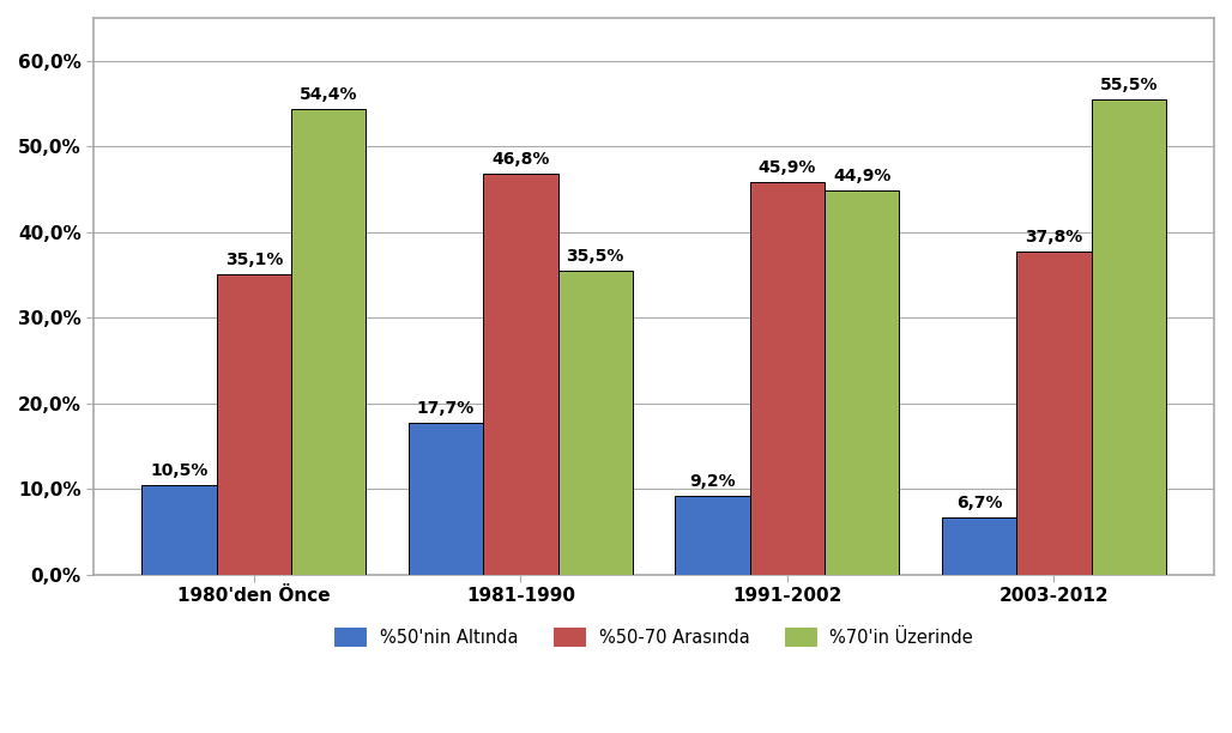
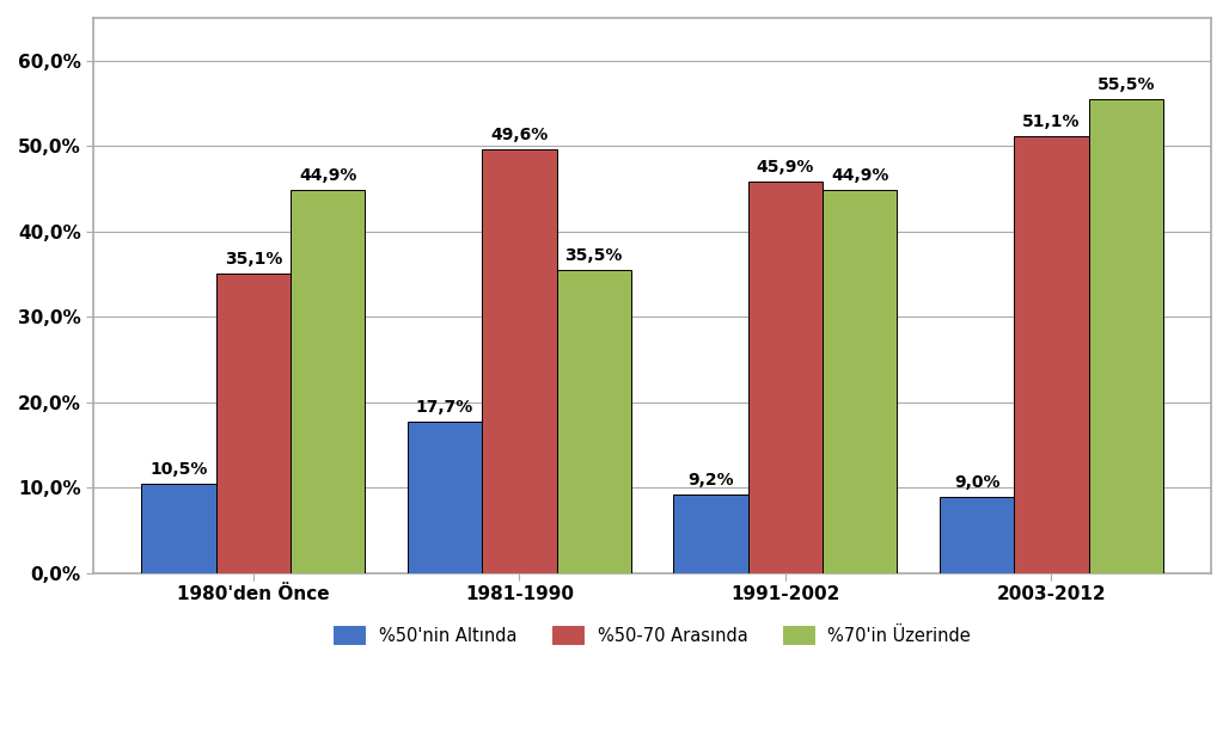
%70'in Üzerinde/1980'den Önce: 54,4% -> 44,9%
%50-70 Arasında/1981-1990: 46,8% -> 49,6%
%50'nin Altında/2003-2012: 6,7% -> 9,0%
%50-70 Arasında/2003-2012: 37,8% -> 51,1%
